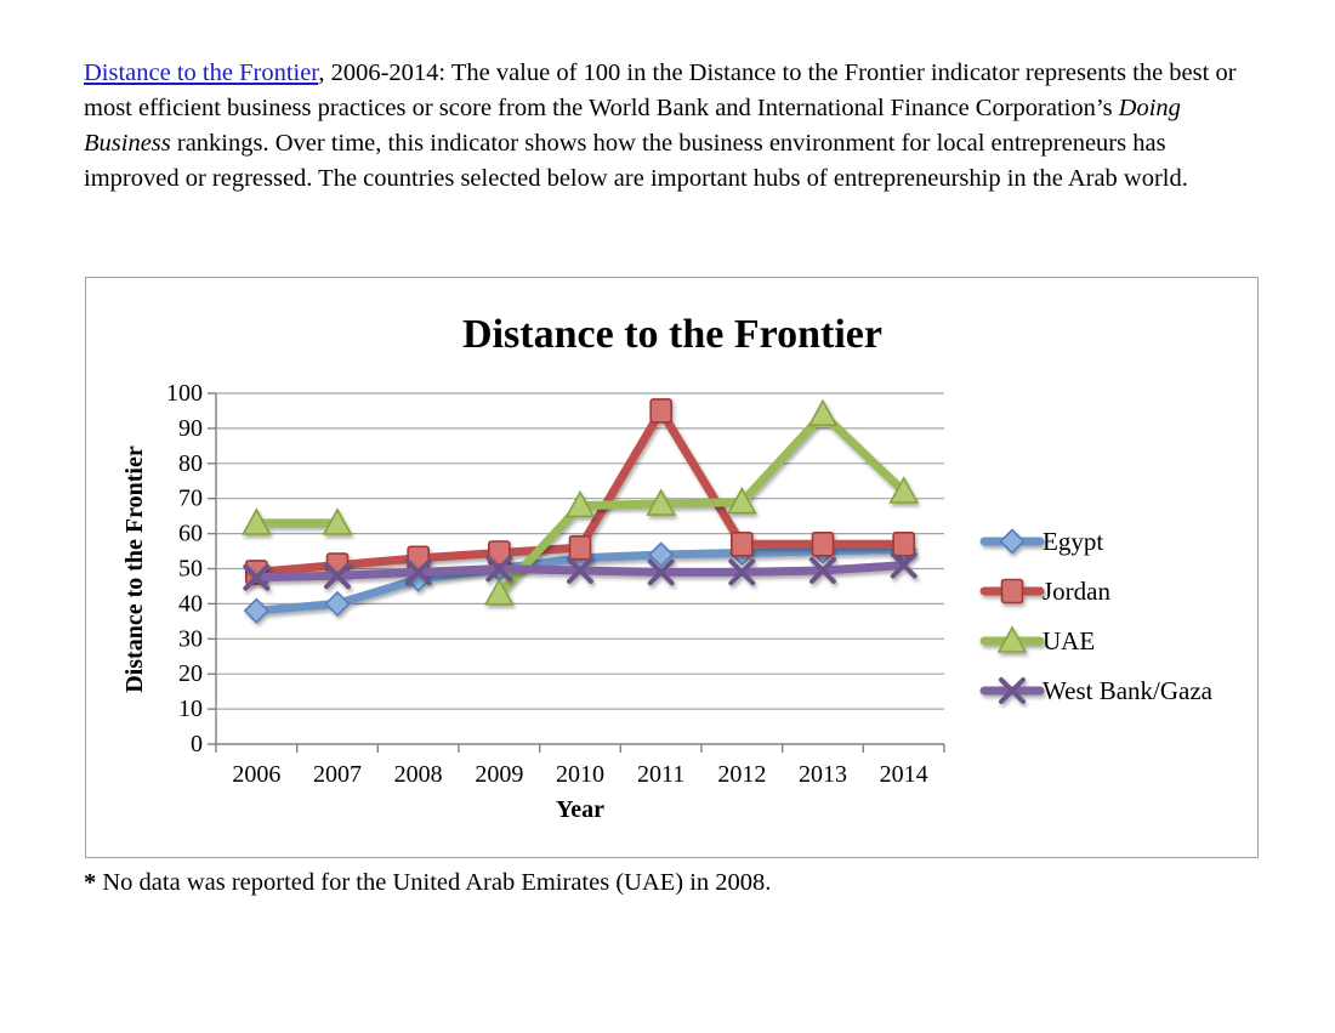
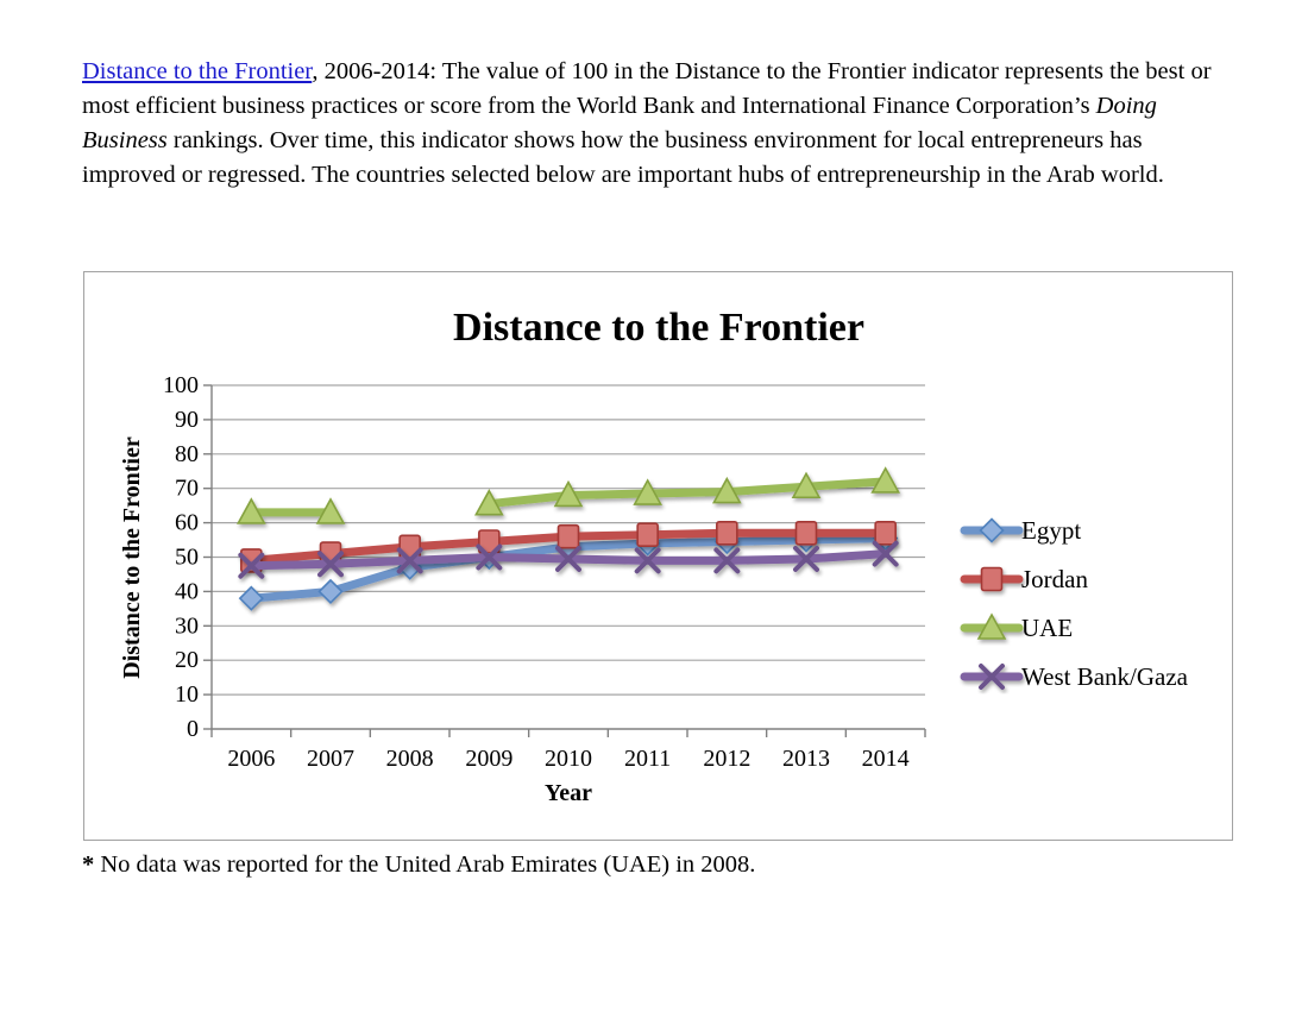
UAE/2009: 43 -> 66
Jordan/2011: 95 -> 56
UAE/2013: 94 -> 70
